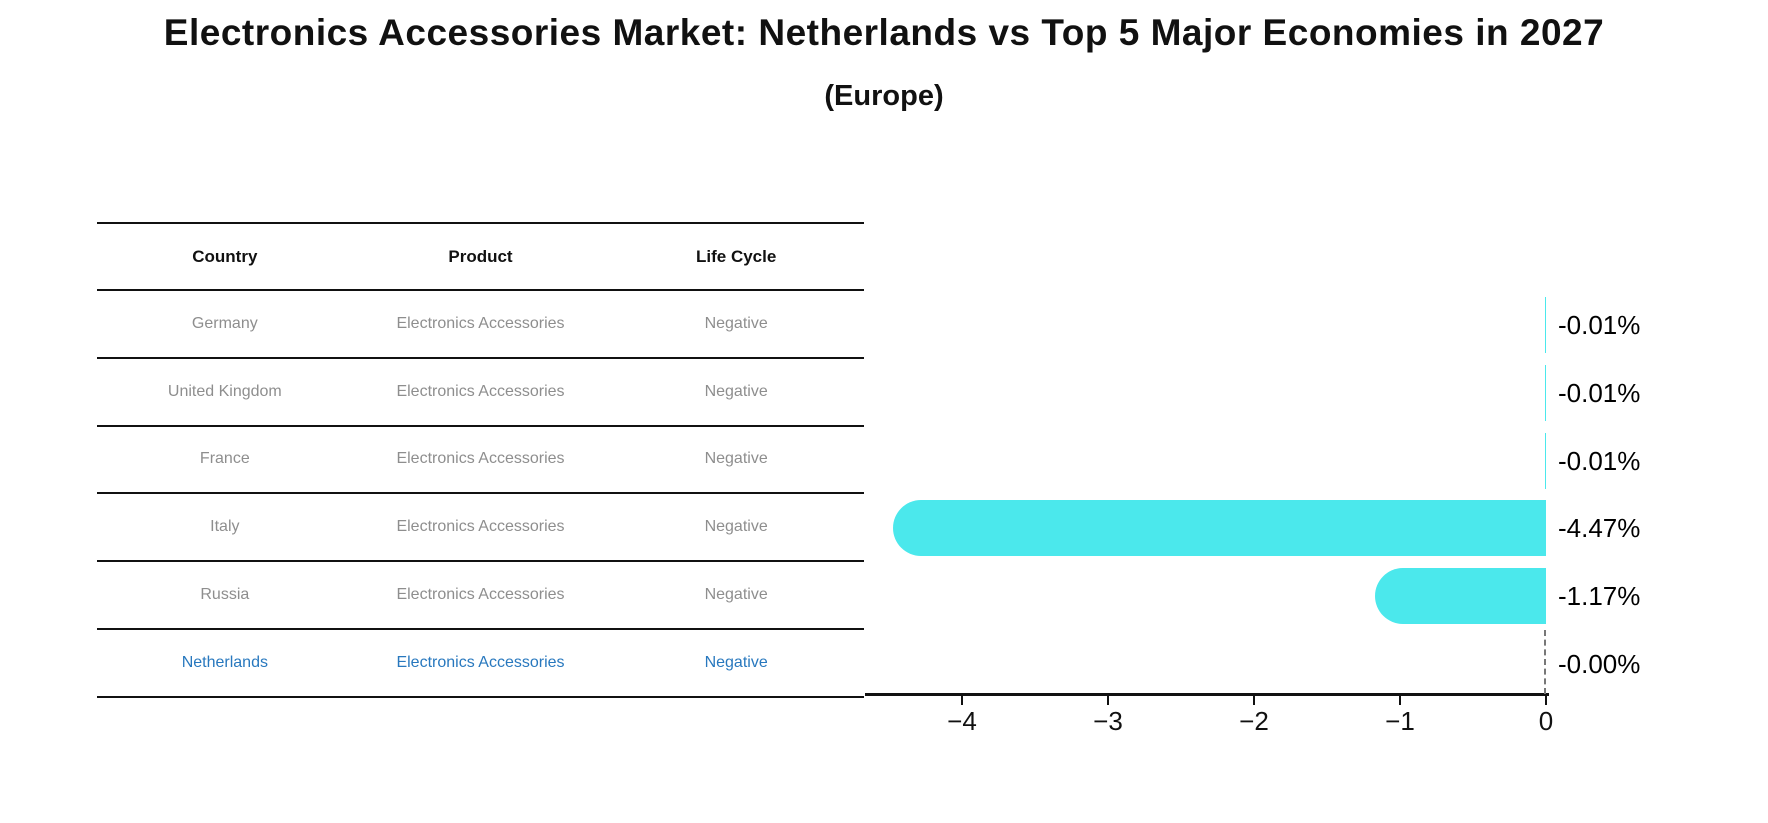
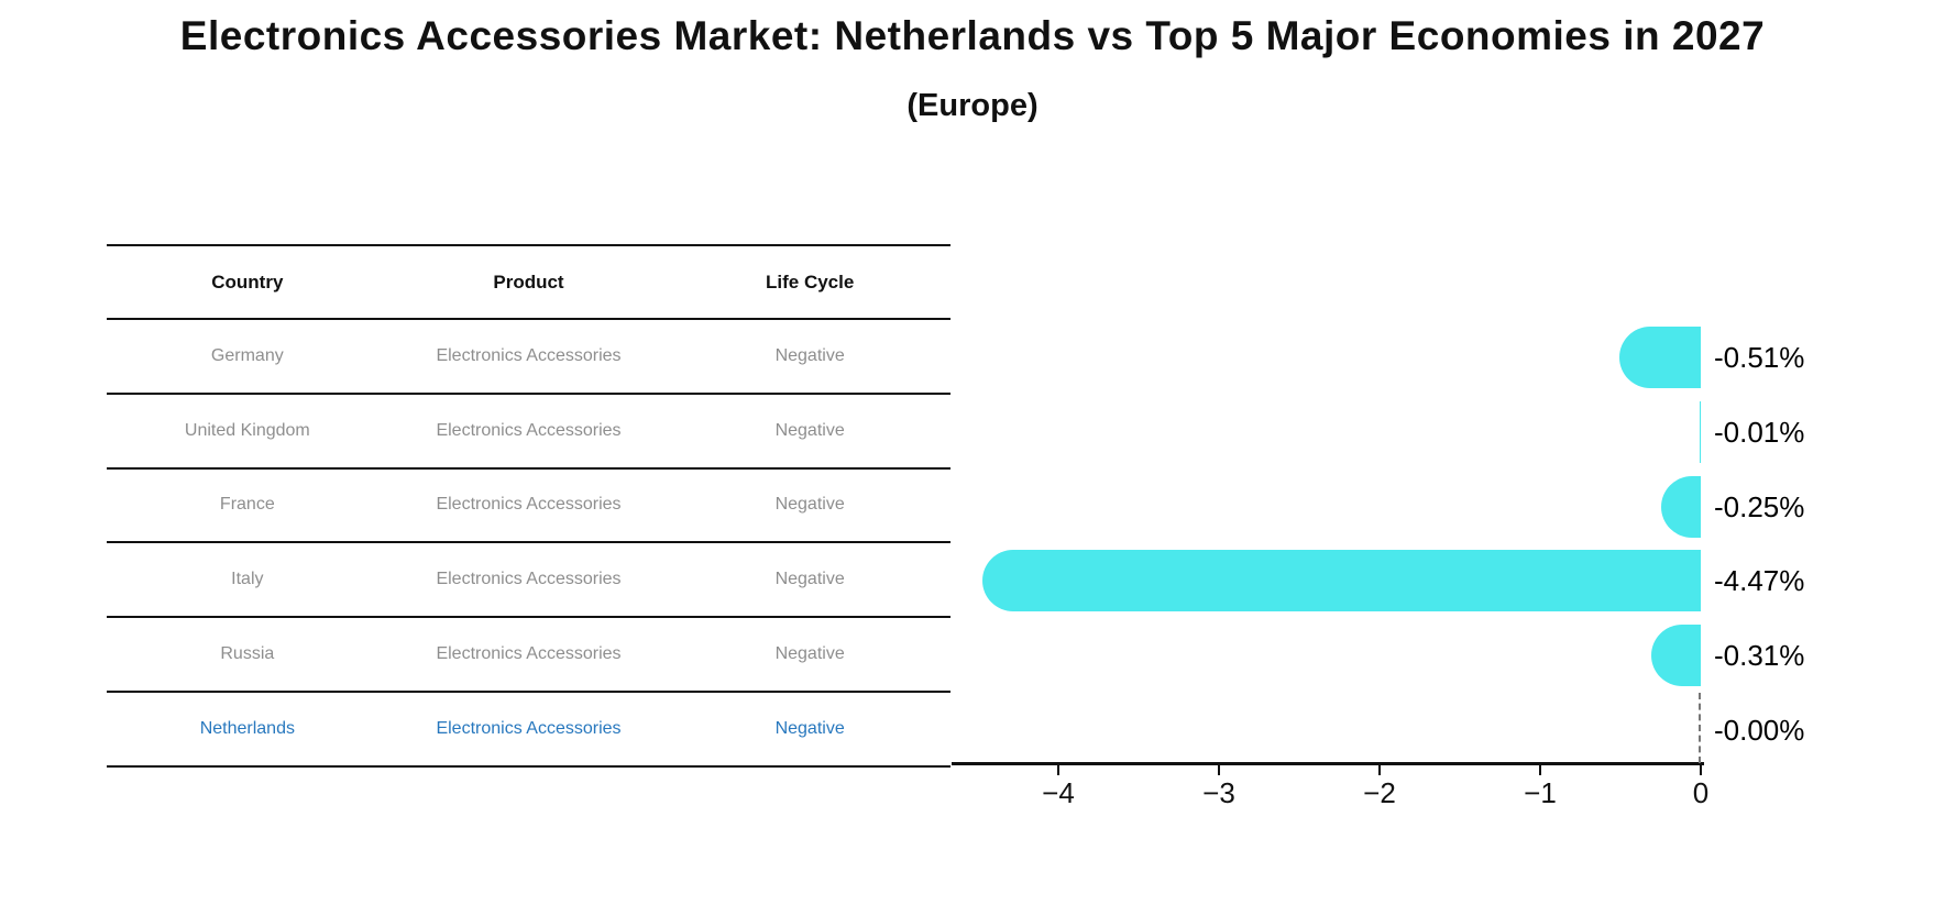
Germany: -0.01% -> -0.51%
France: -0.01% -> -0.25%
Russia: -1.17% -> -0.31%
